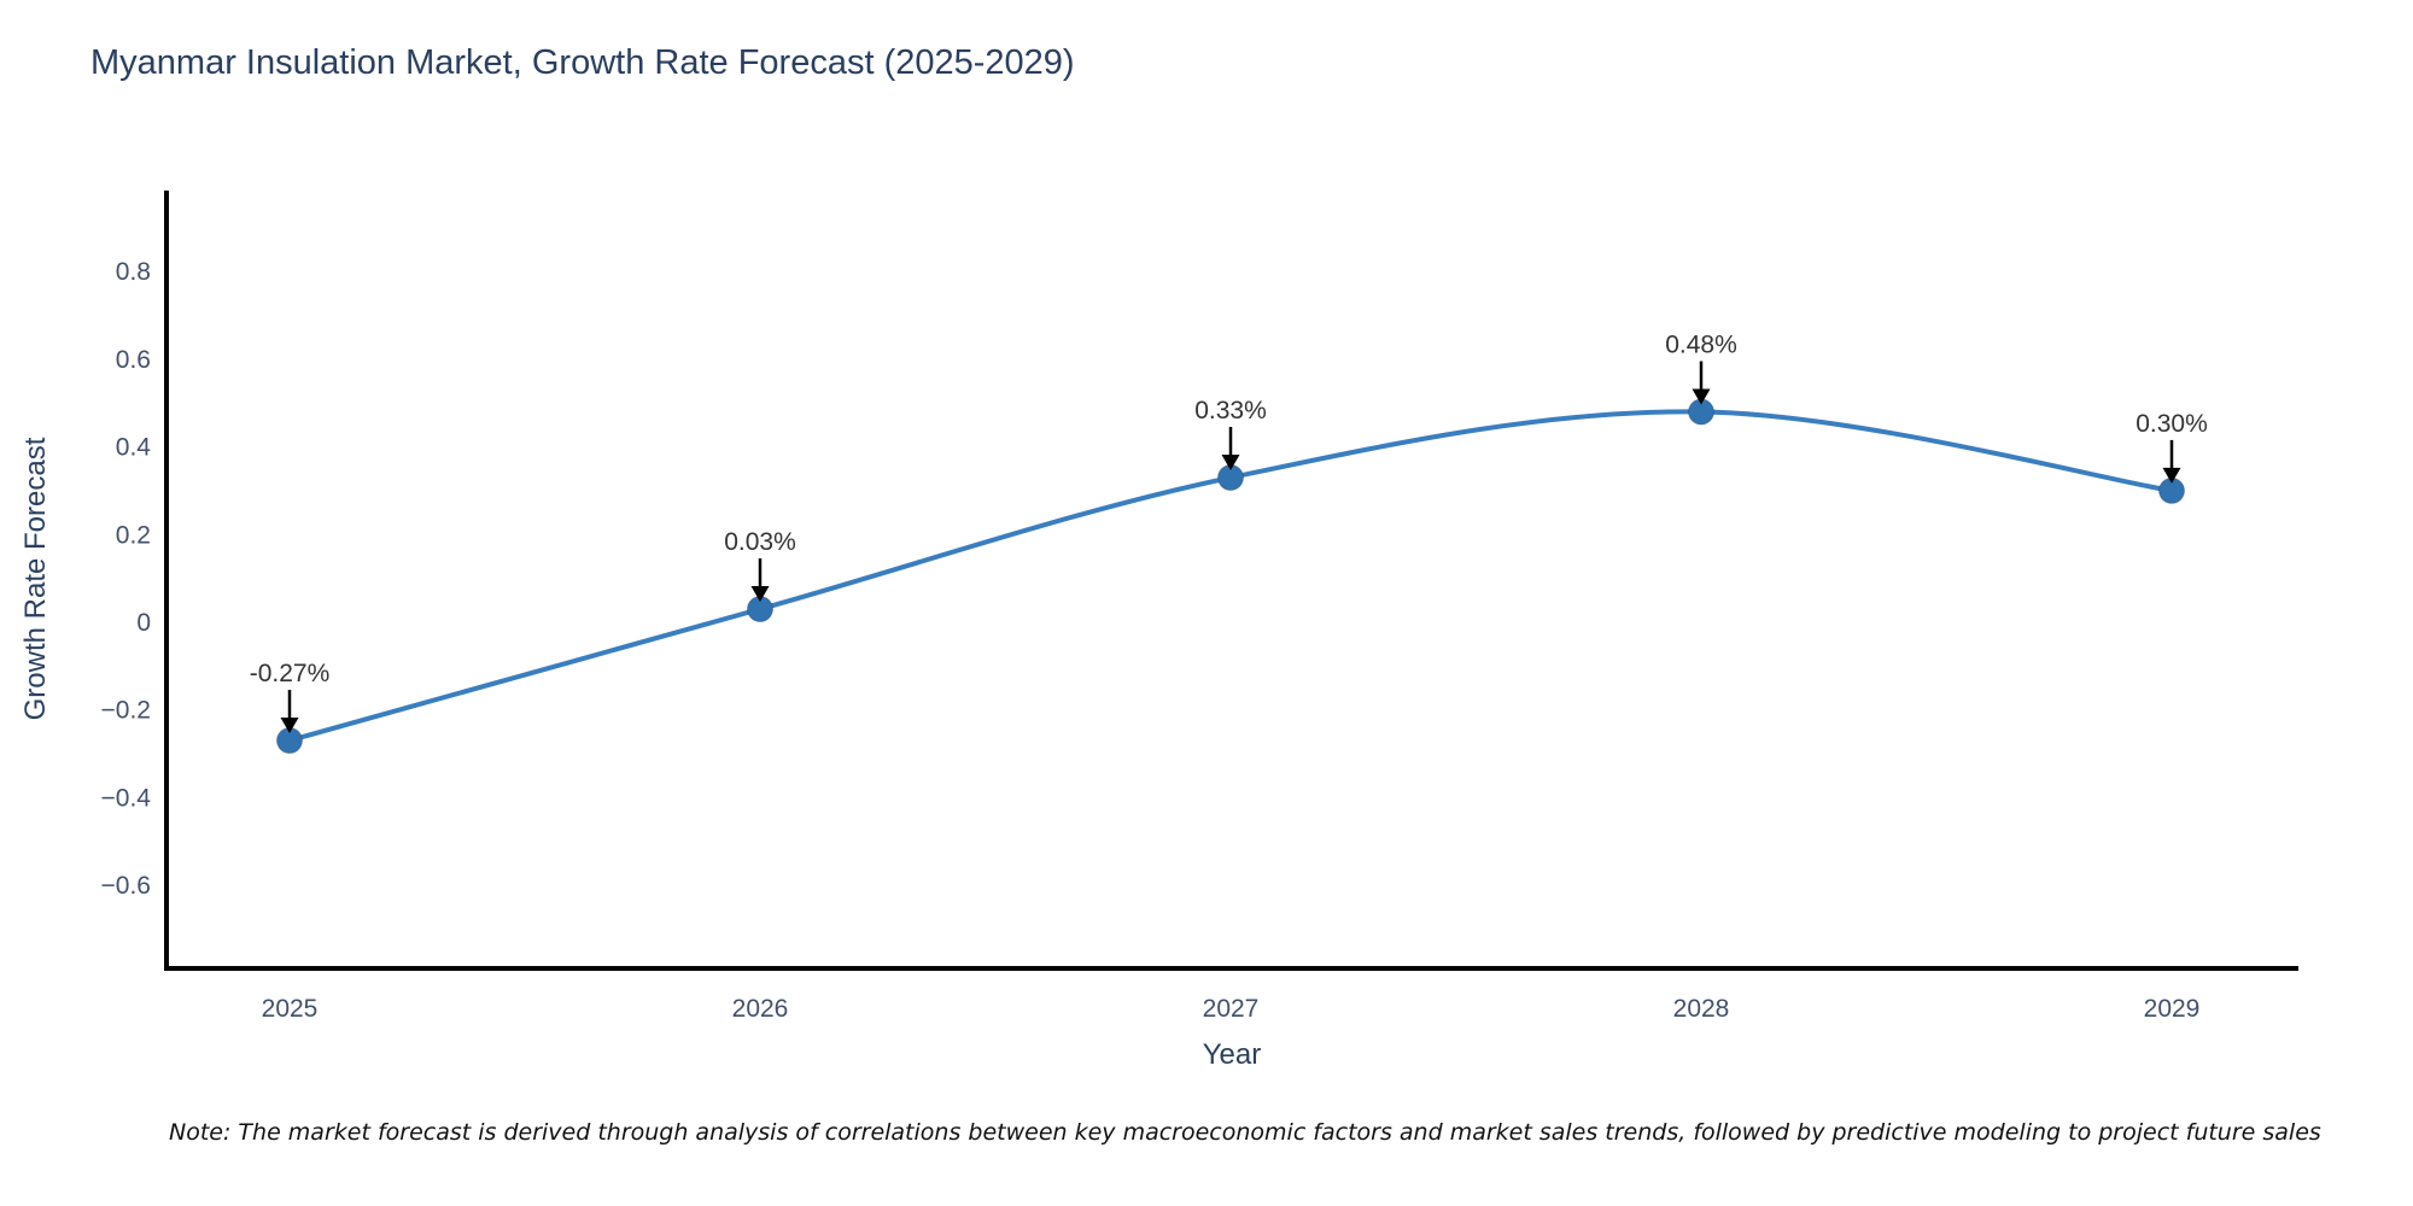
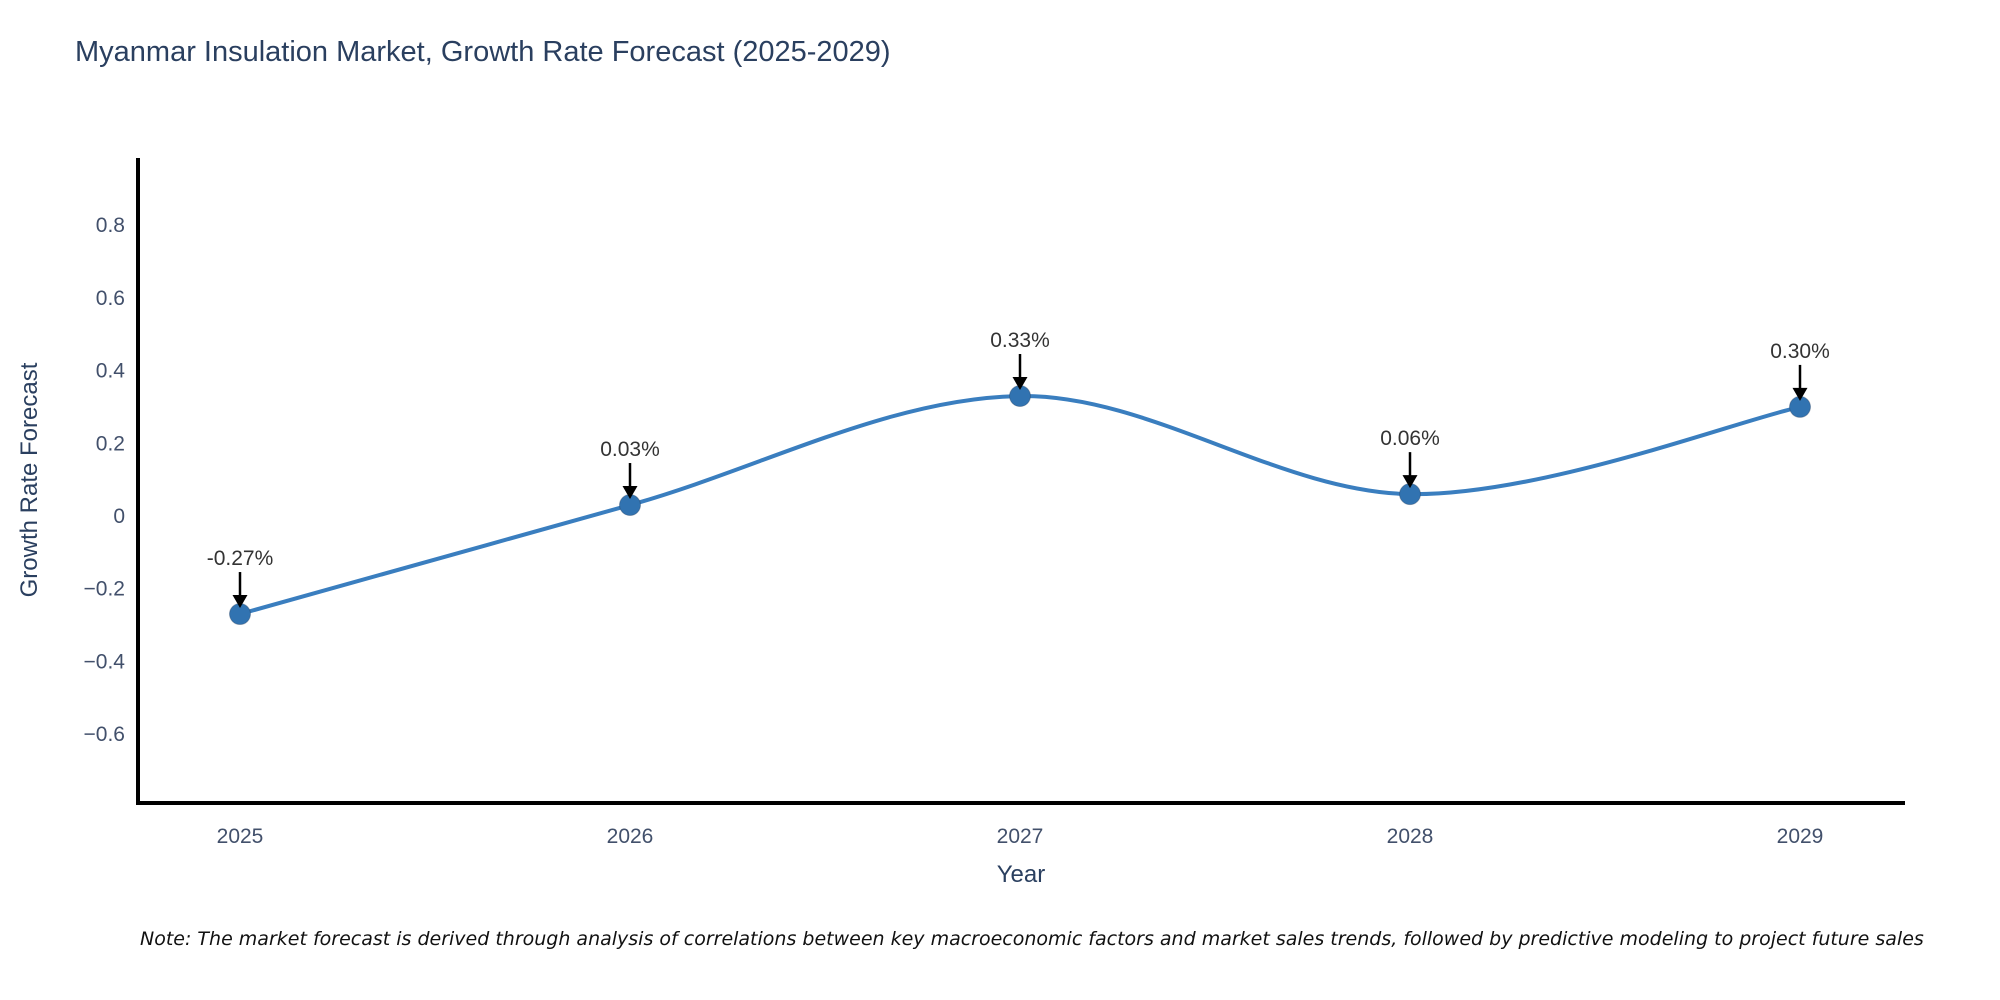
2028: 0.48% -> 0.06%
